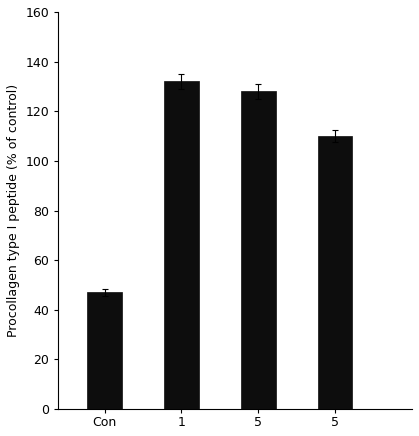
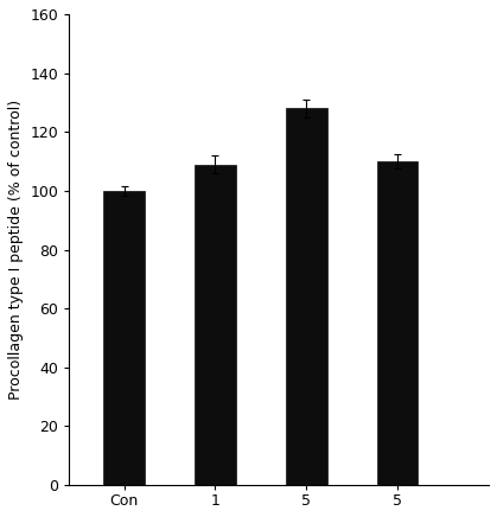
Con: 47 -> 100
1: 132 -> 109
